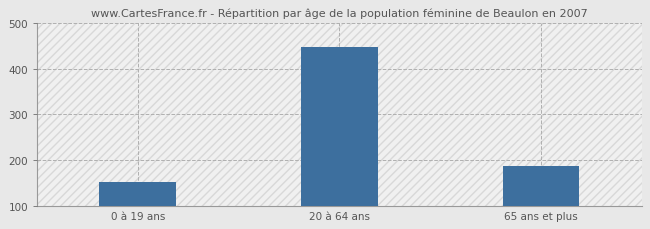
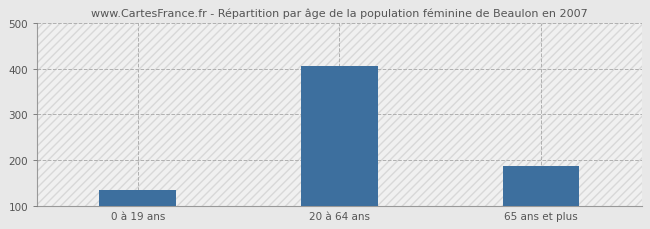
0 à 19 ans: 152 -> 135
20 à 64 ans: 448 -> 405
